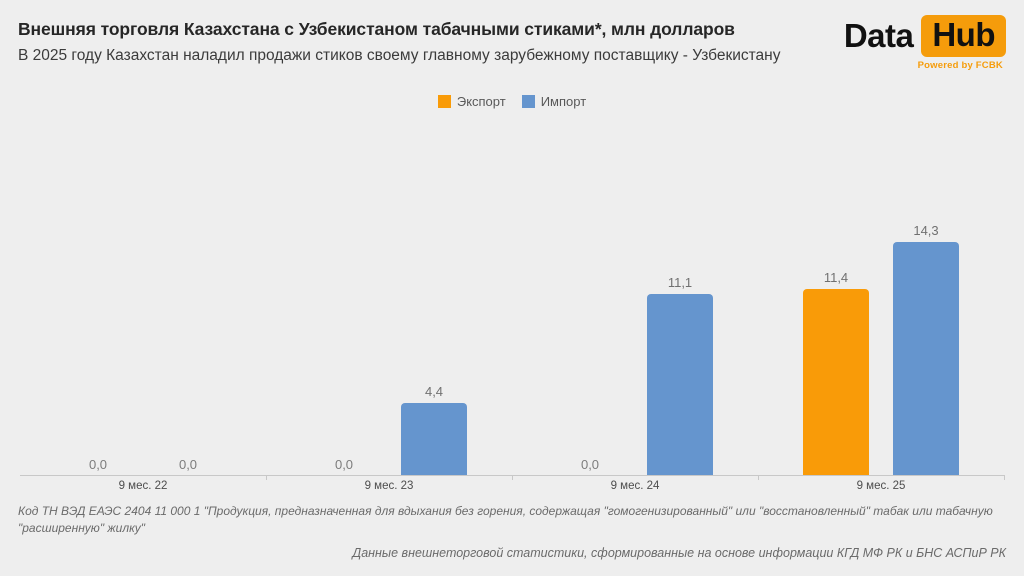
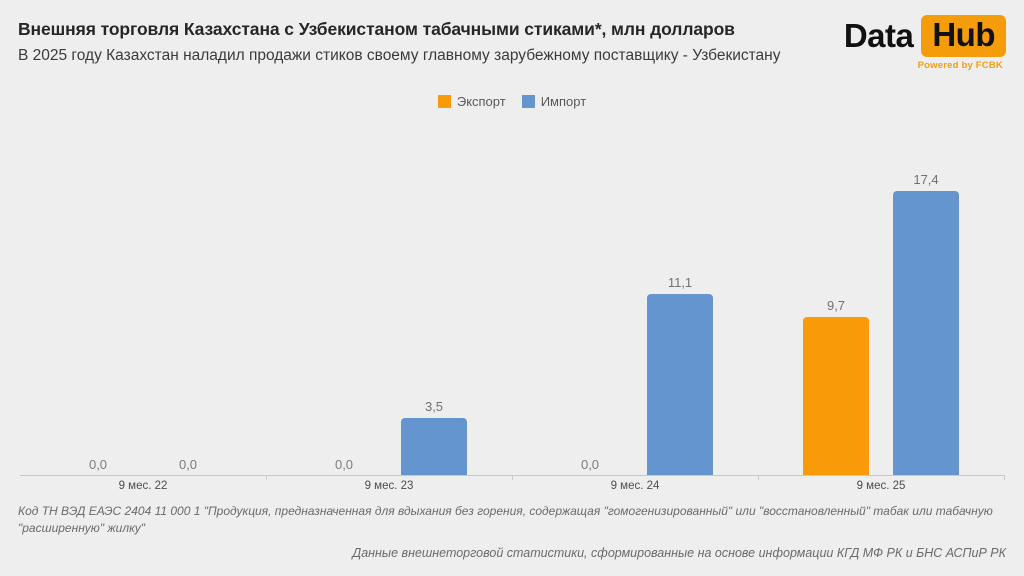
Импорт/9 мес. 23: 4,4 -> 3,5
Экспорт/9 мес. 25: 11,4 -> 9,7
Импорт/9 мес. 25: 14,3 -> 17,4
